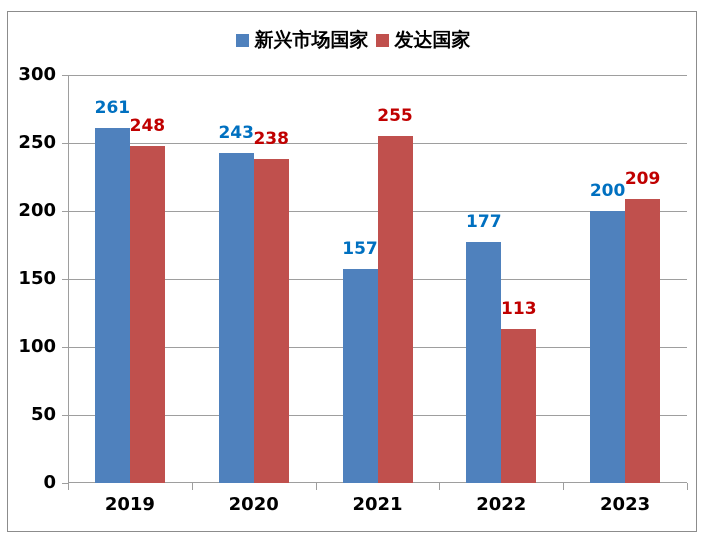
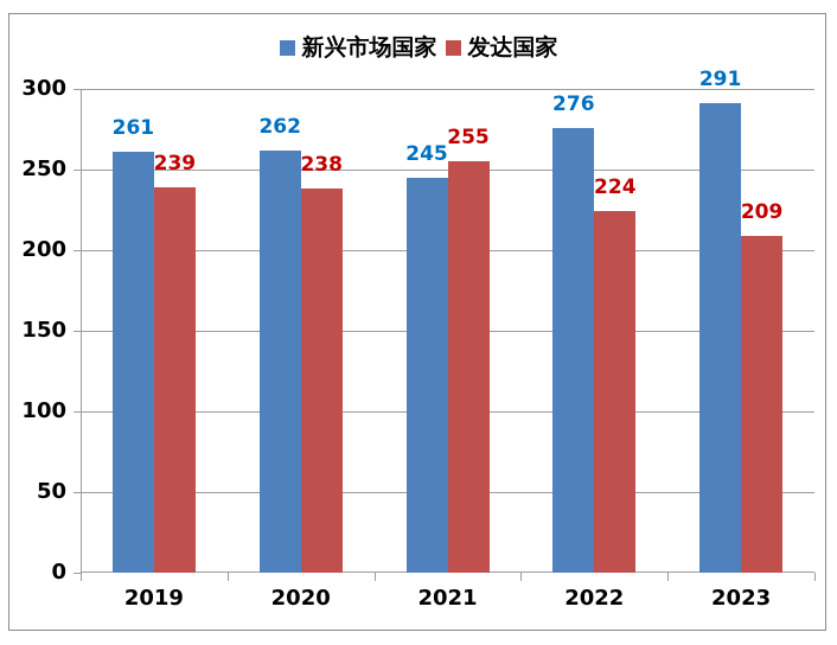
发达国家/2019: 248 -> 239
新兴市场国家/2020: 243 -> 262
新兴市场国家/2021: 157 -> 245
新兴市场国家/2022: 177 -> 276
发达国家/2022: 113 -> 224
新兴市场国家/2023: 200 -> 291
